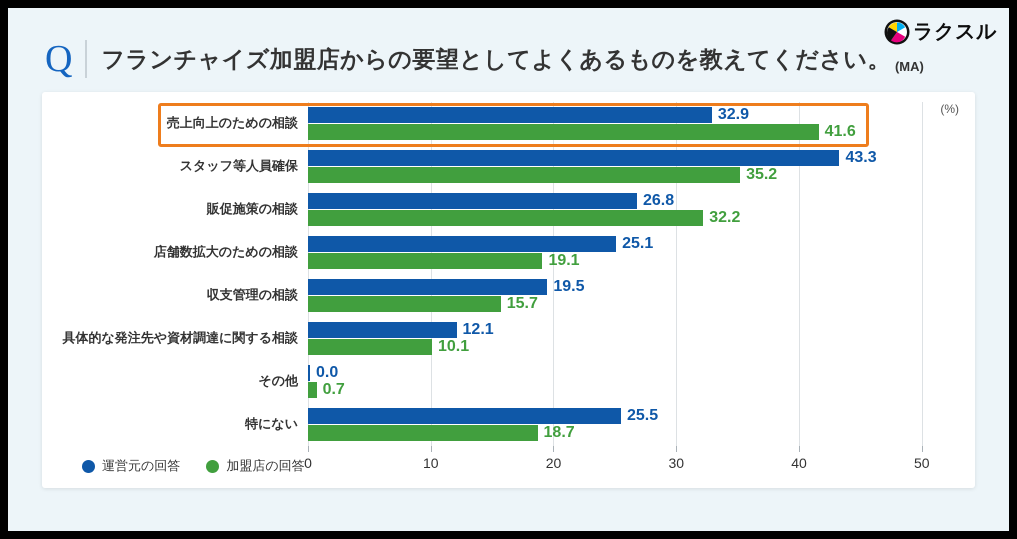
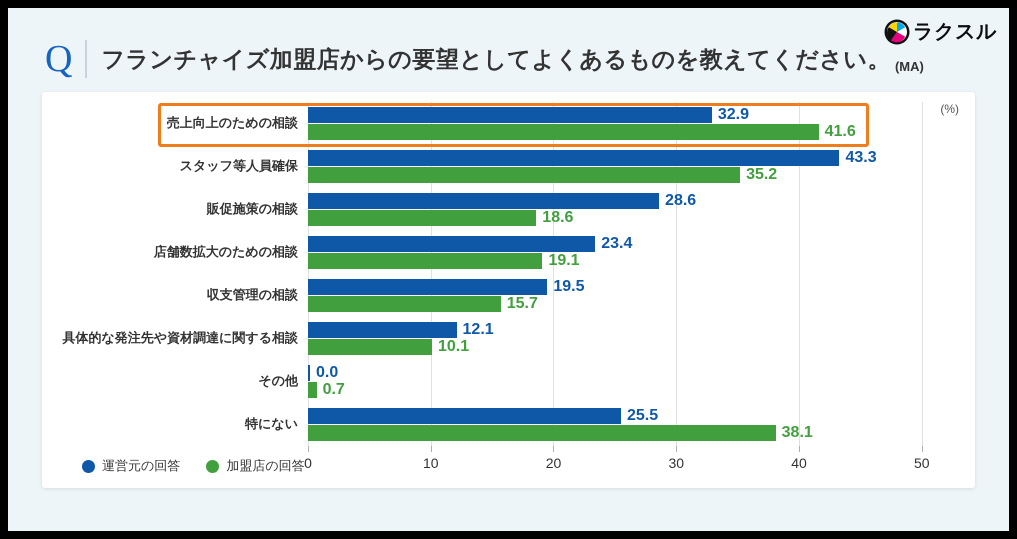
運営元の回答/販促施策の相談: 26.8 -> 28.6
加盟店の回答/販促施策の相談: 32.2 -> 18.6
運営元の回答/店舗数拡大のための相談: 25.1 -> 23.4
加盟店の回答/特にない: 18.7 -> 38.1
